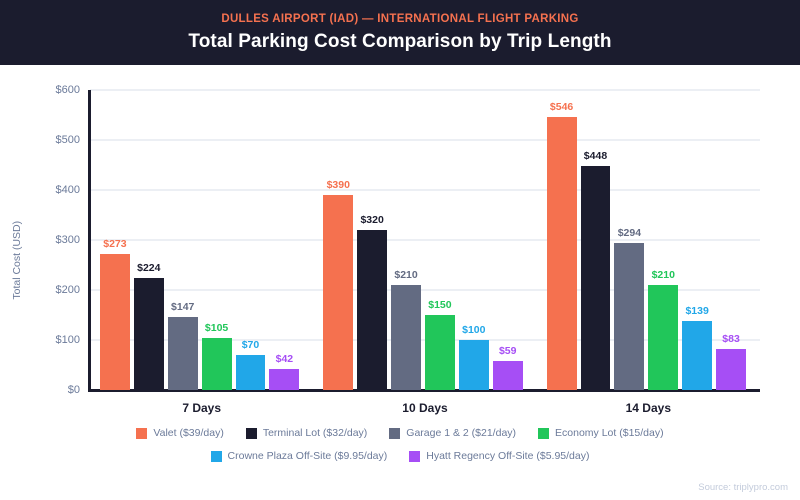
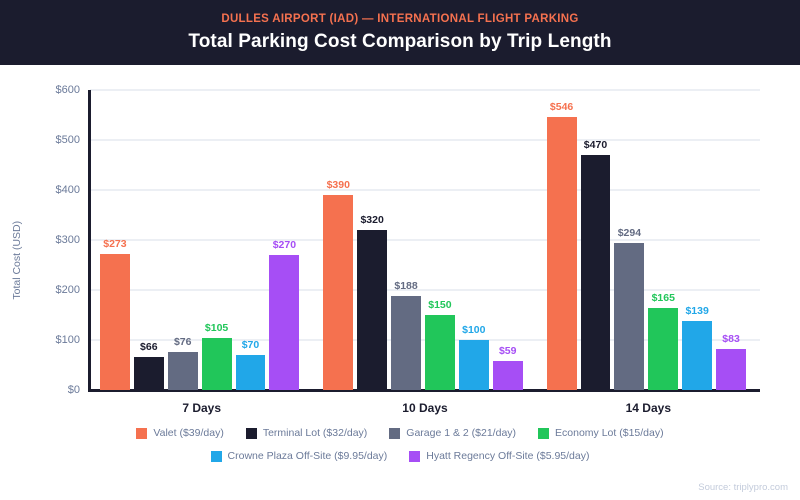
Terminal Lot ($32/day)/7 Days: $224 -> $66
Garage 1 & 2 ($21/day)/7 Days: $147 -> $76
Hyatt Regency Off-Site ($5.95/day)/7 Days: $42 -> $270
Garage 1 & 2 ($21/day)/10 Days: $210 -> $188
Terminal Lot ($32/day)/14 Days: $448 -> $470
Economy Lot ($15/day)/14 Days: $210 -> $165
